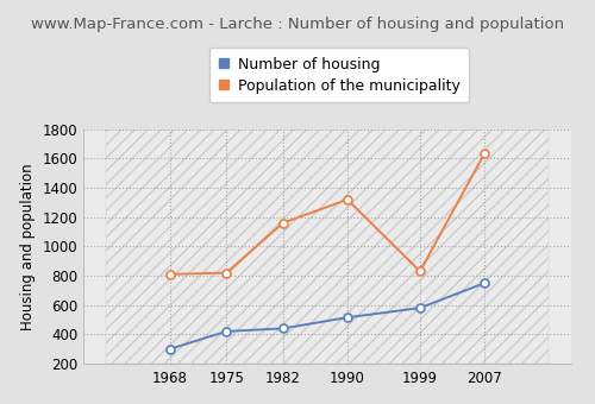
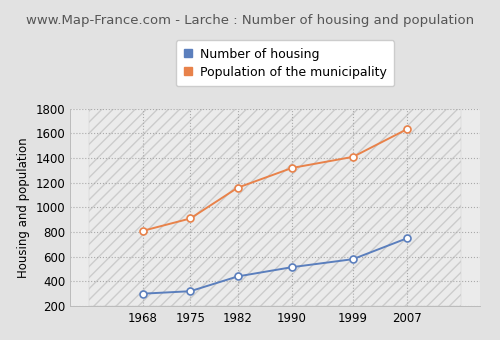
Number of housing/1975: 420 -> 320
Population of the municipality/1975: 820 -> 910
Population of the municipality/1999: 830 -> 1410
